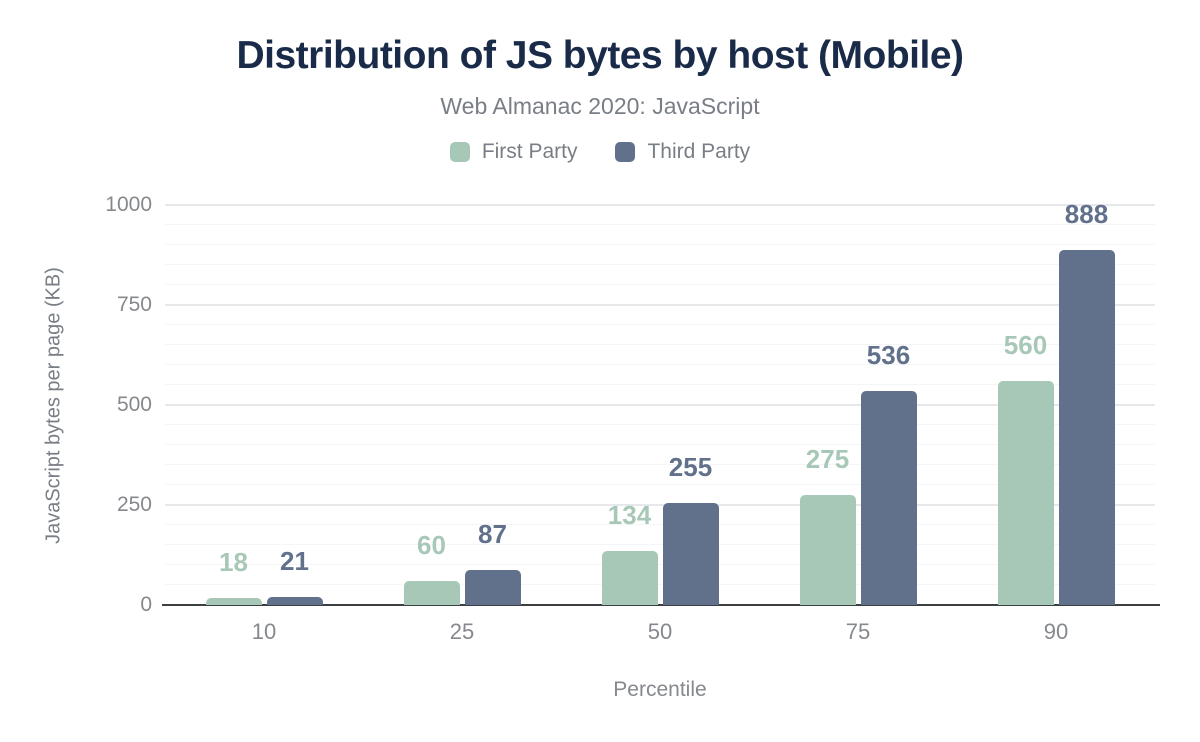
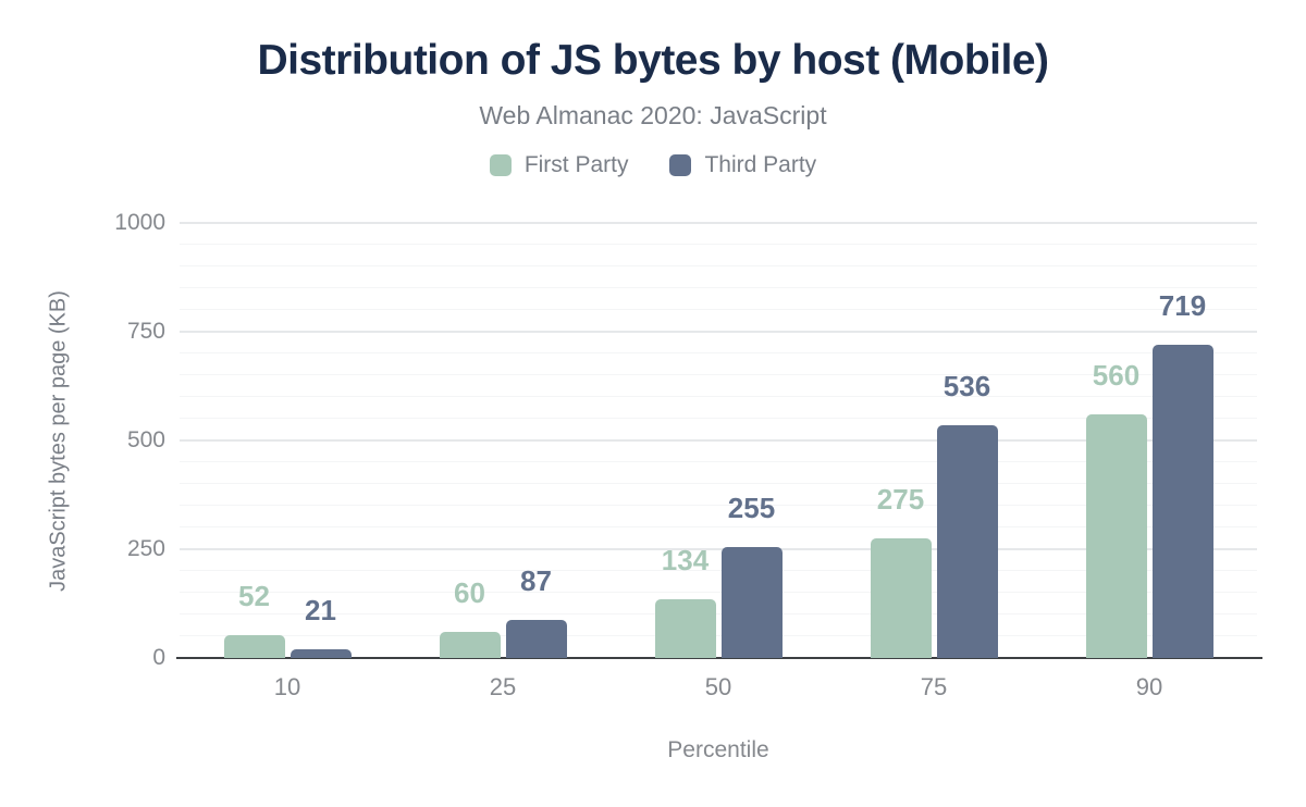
First Party/10: 18 -> 52
Third Party/90: 888 -> 719
